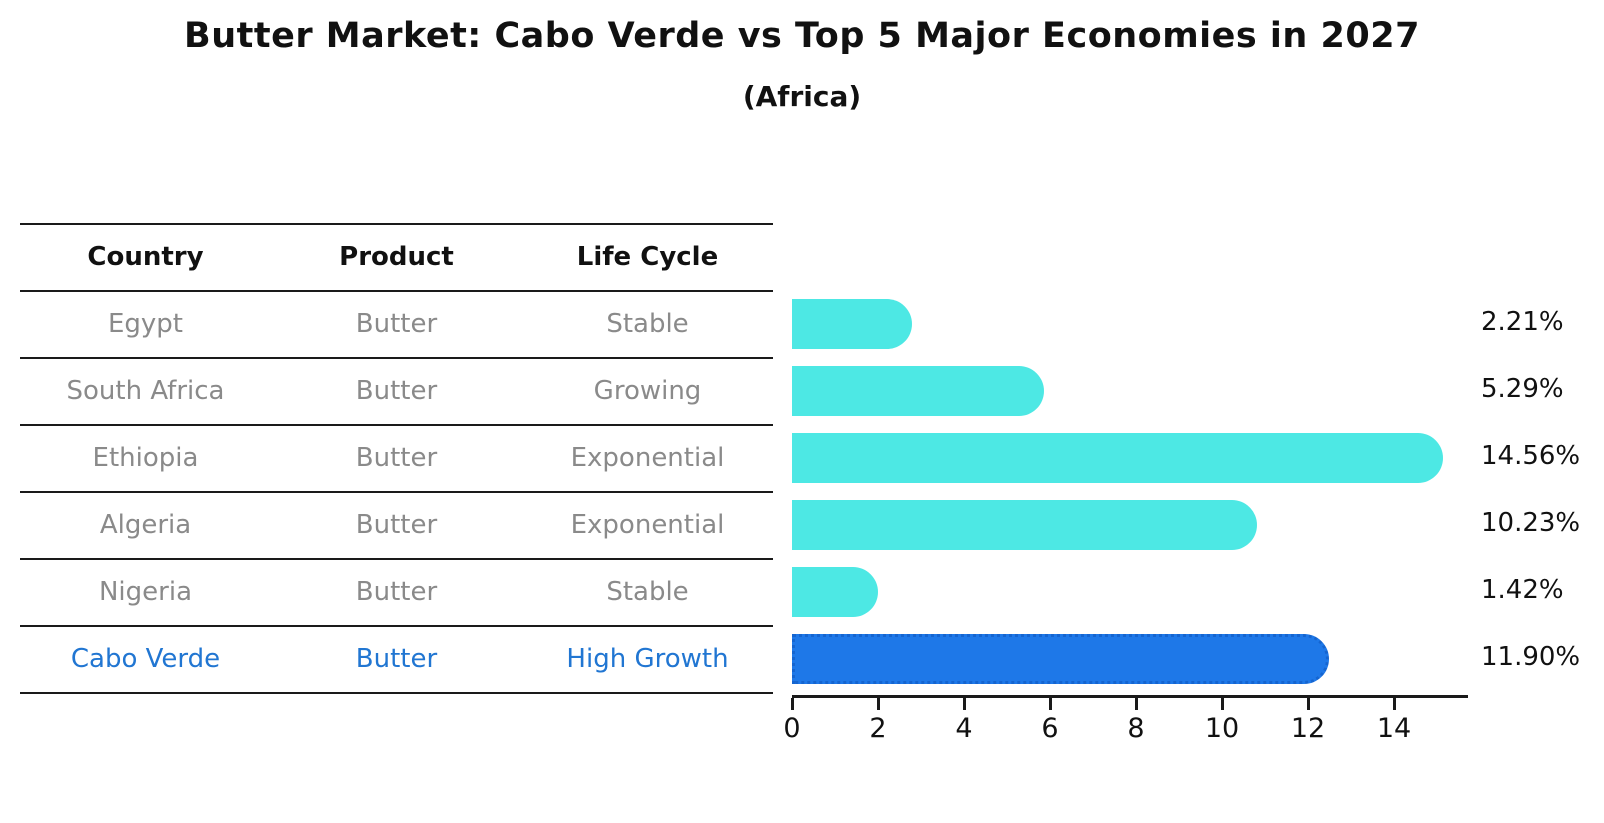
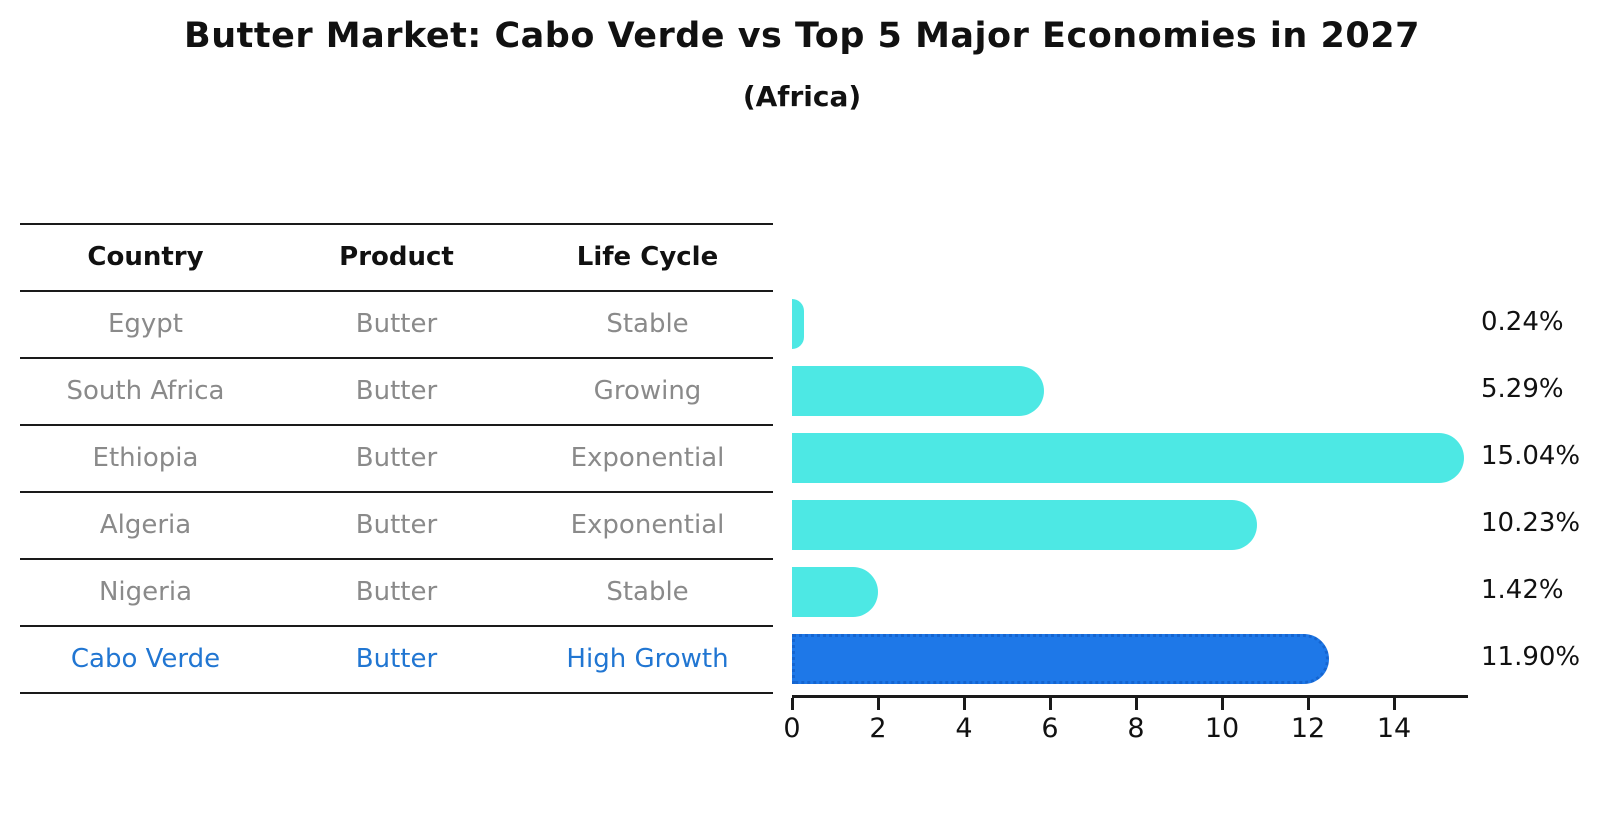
Egypt: 2.21% -> 0.24%
Ethiopia: 14.56% -> 15.04%
